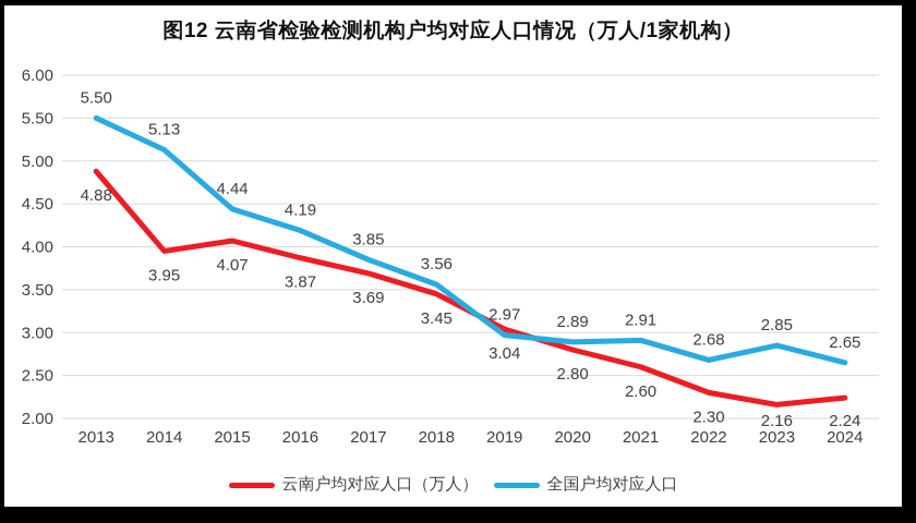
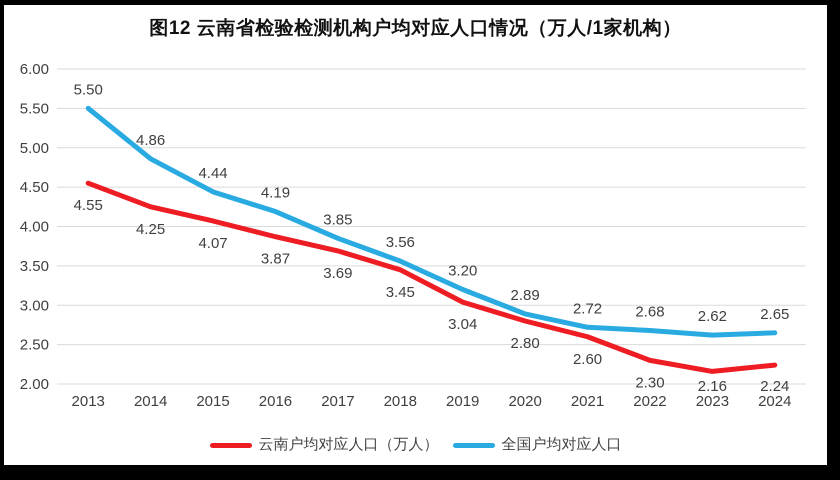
云南户均对应人口（万人）/2013: 4.88 -> 4.55
云南户均对应人口（万人）/2014: 3.95 -> 4.25
全国户均对应人口/2014: 5.13 -> 4.86
全国户均对应人口/2019: 2.97 -> 3.20
全国户均对应人口/2021: 2.91 -> 2.72
全国户均对应人口/2023: 2.85 -> 2.62
